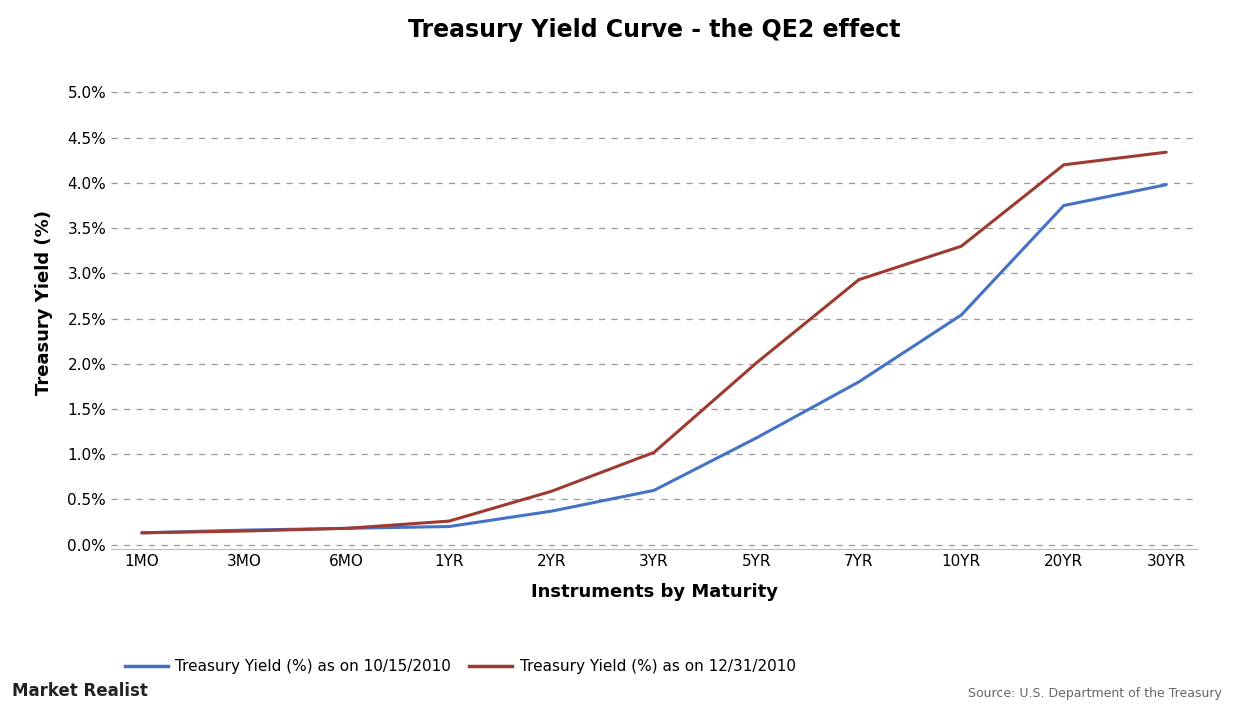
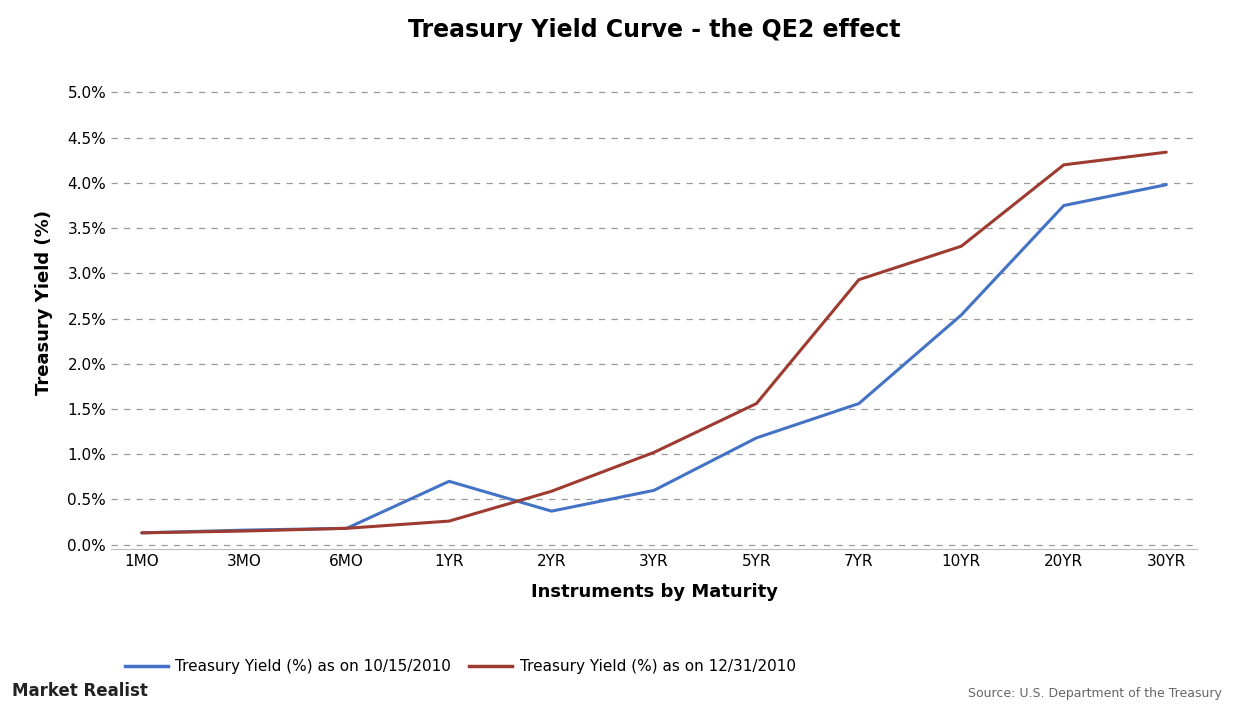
Treasury Yield (%) as on 10/15/2010/1YR: 0.20% -> 0.70%
Treasury Yield (%) as on 12/31/2010/5YR: 2.01% -> 1.56%
Treasury Yield (%) as on 10/15/2010/7YR: 1.80% -> 1.56%
